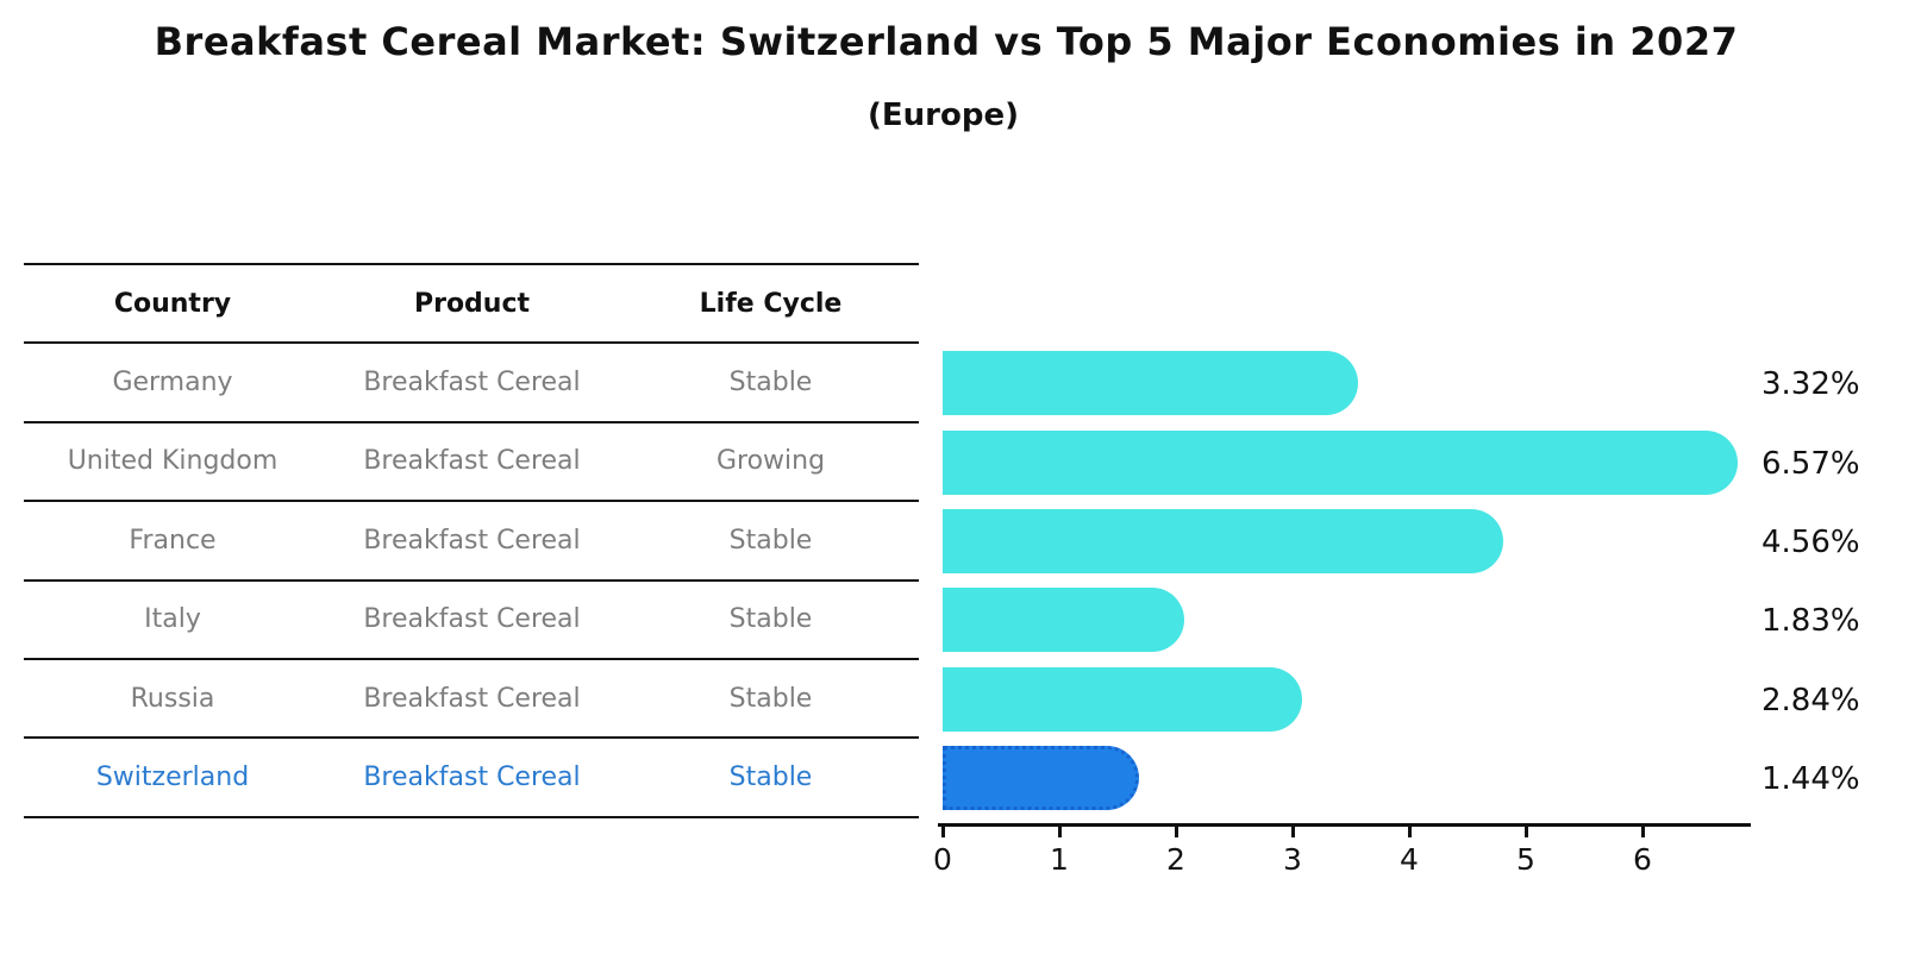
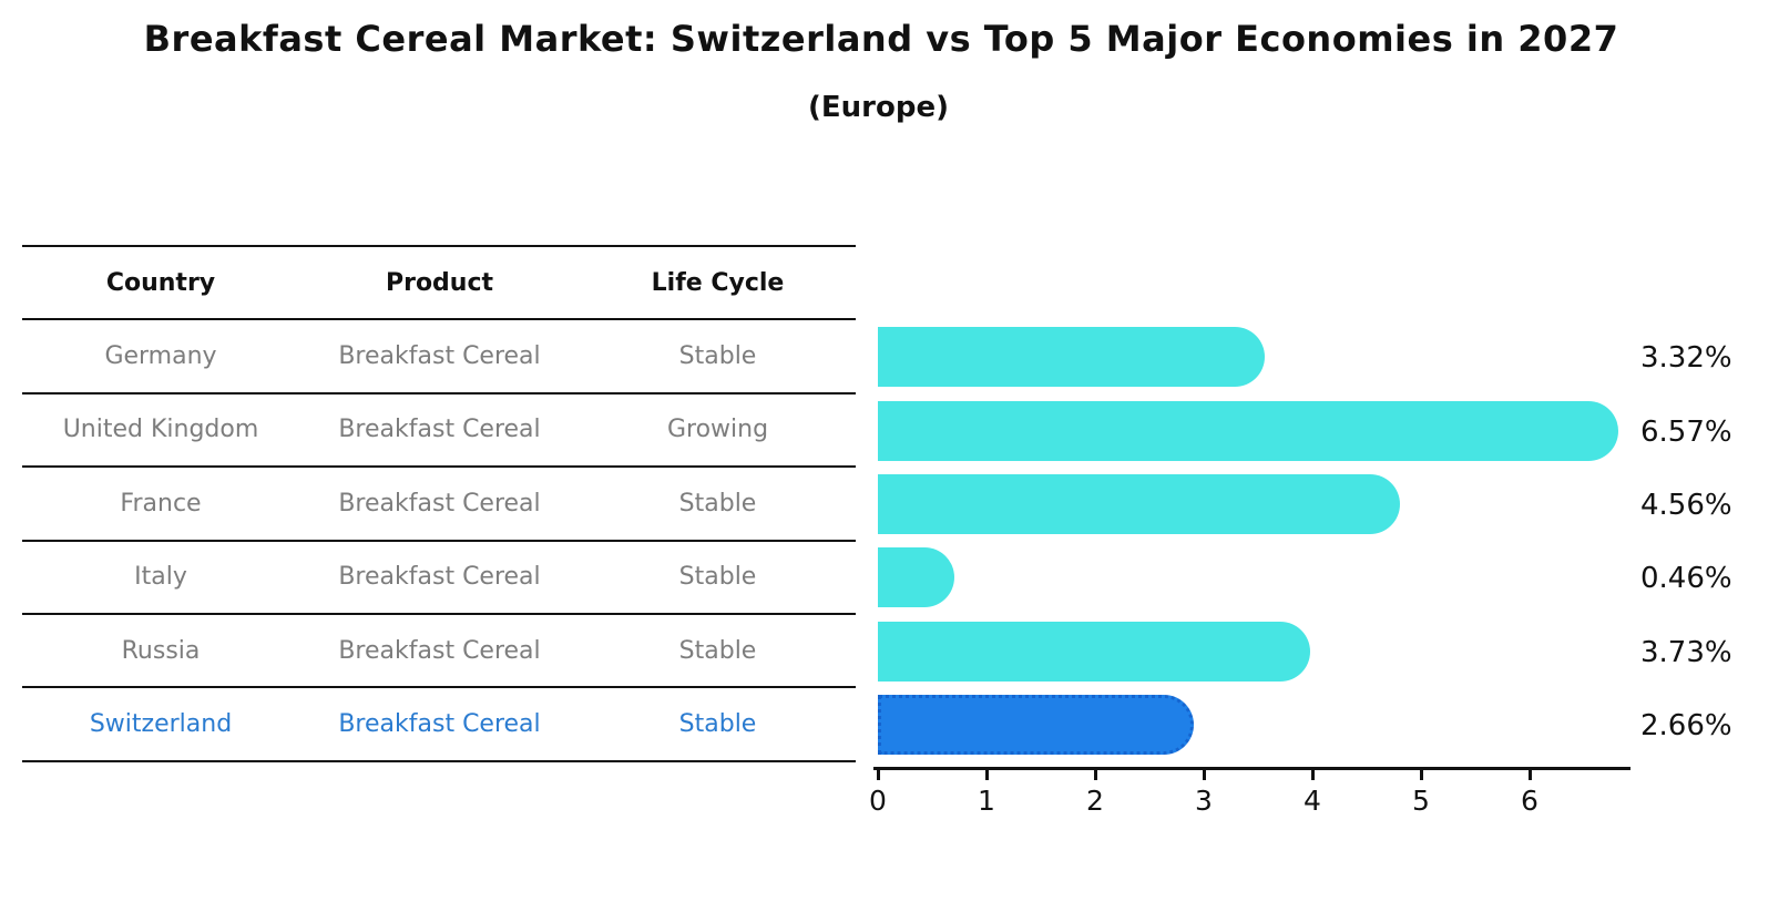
Italy: 1.83% -> 0.46%
Russia: 2.84% -> 3.73%
Switzerland: 1.44% -> 2.66%
